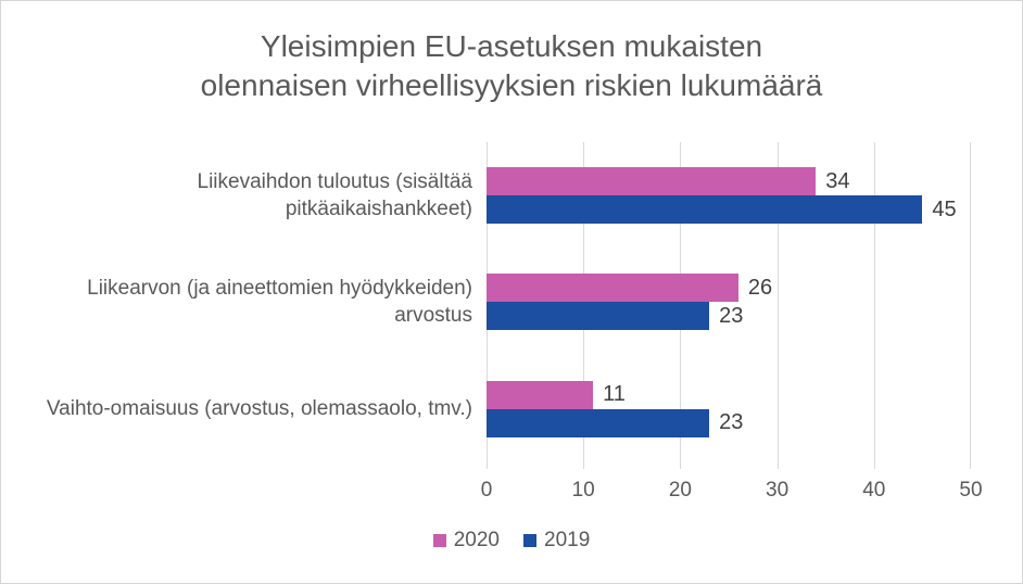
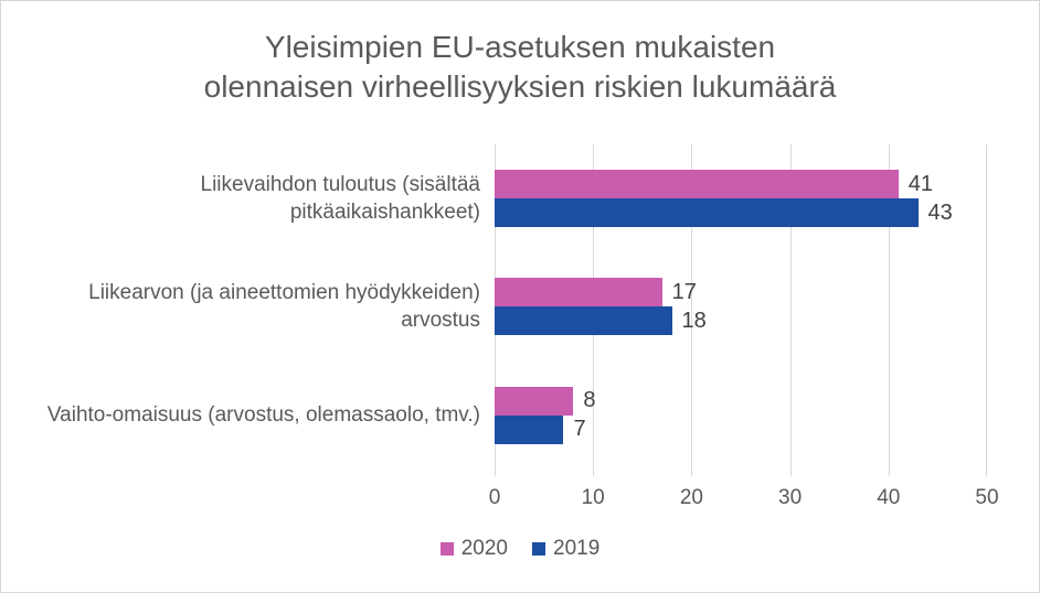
2020/Liikevaihdon tuloutus (sisältää pitkäaikaishankkeet): 34 -> 41
2019/Liikevaihdon tuloutus (sisältää pitkäaikaishankkeet): 45 -> 43
2020/Liikearvon (ja aineettomien hyödykkeiden) arvostus: 26 -> 17
2019/Liikearvon (ja aineettomien hyödykkeiden) arvostus: 23 -> 18
2020/Vaihto-omaisuus (arvostus, olemassaolo, tmv.): 11 -> 8
2019/Vaihto-omaisuus (arvostus, olemassaolo, tmv.): 23 -> 7
